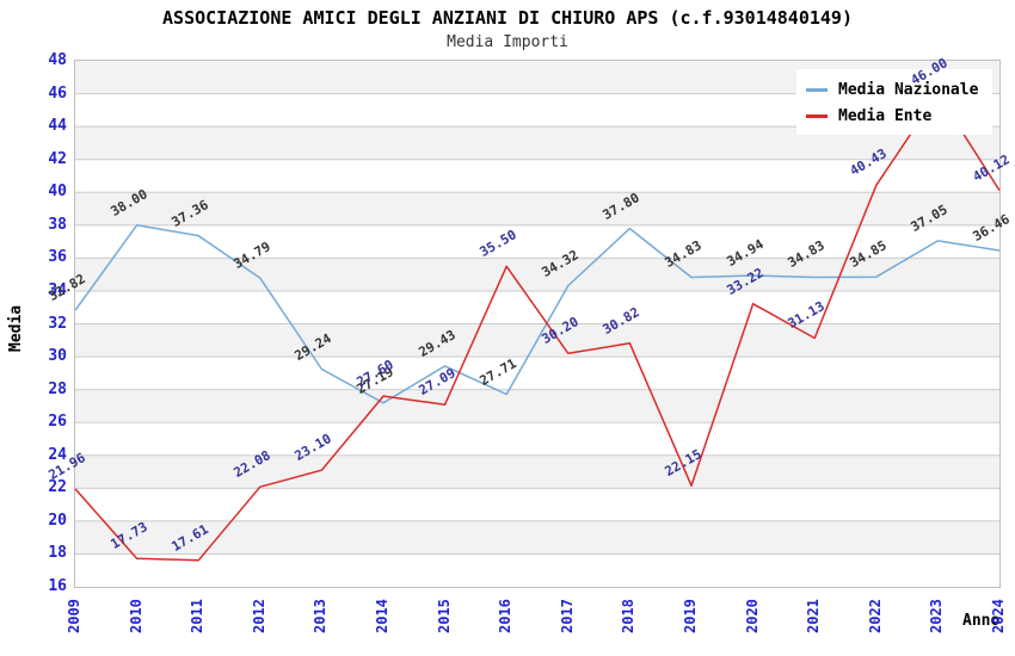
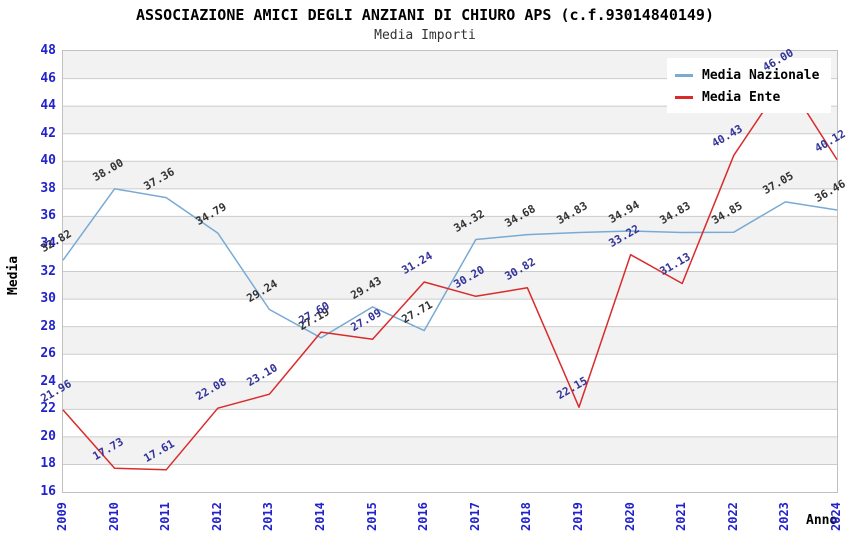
Media Ente/2016: 35.50 -> 31.24
Media Nazionale/2018: 37.80 -> 34.68
